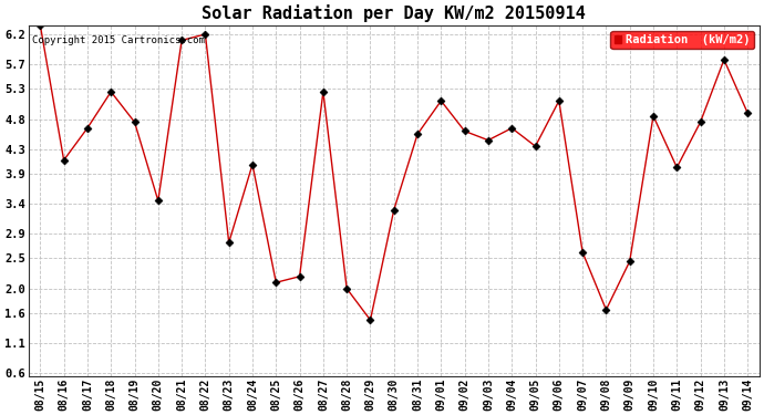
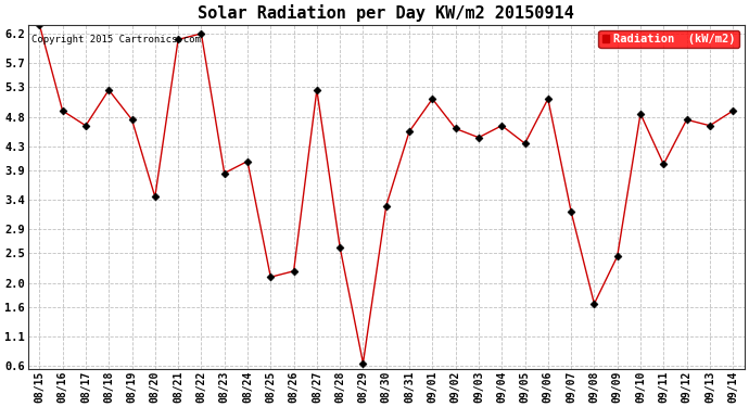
08/16: 4.12 -> 4.90
08/23: 2.76 -> 3.85
08/28: 2.00 -> 2.60
08/29: 1.48 -> 0.65
09/07: 2.60 -> 3.20
09/13: 5.78 -> 4.65
